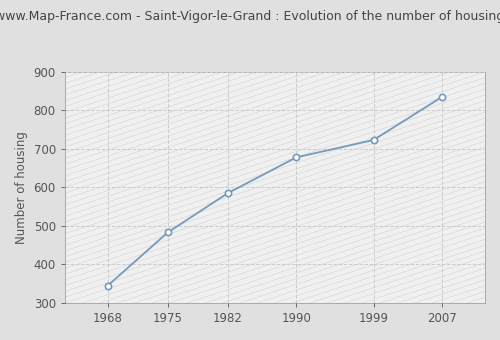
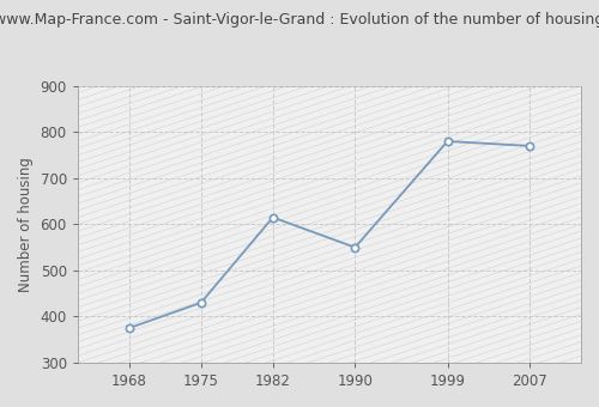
1968: 345 -> 375
1975: 483 -> 430
1982: 585 -> 615
1990: 678 -> 550
1999: 723 -> 780
2007: 835 -> 770
